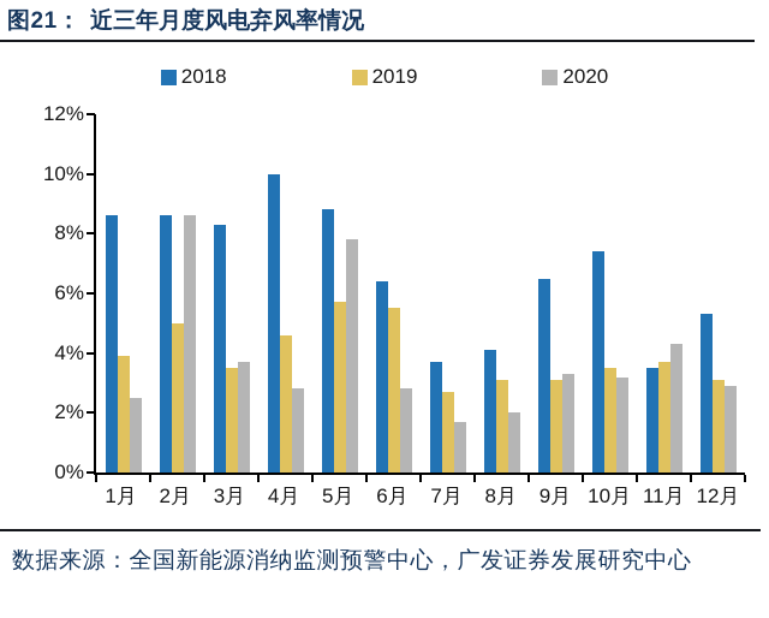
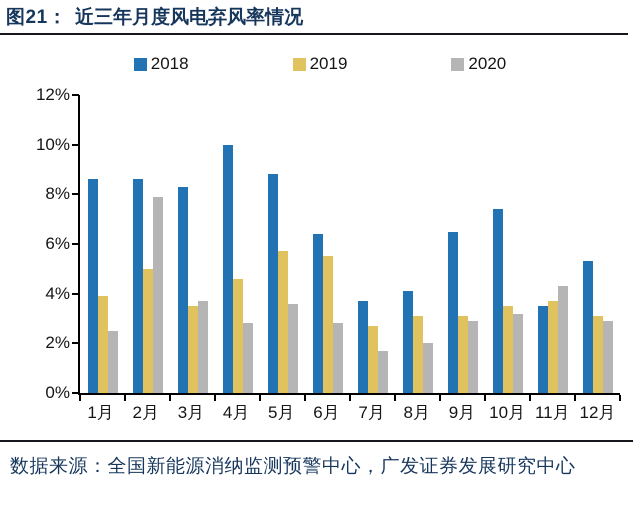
2020/2月: 8.6% -> 7.9%
2020/5月: 7.8% -> 3.6%
2020/9月: 3.3% -> 2.9%
